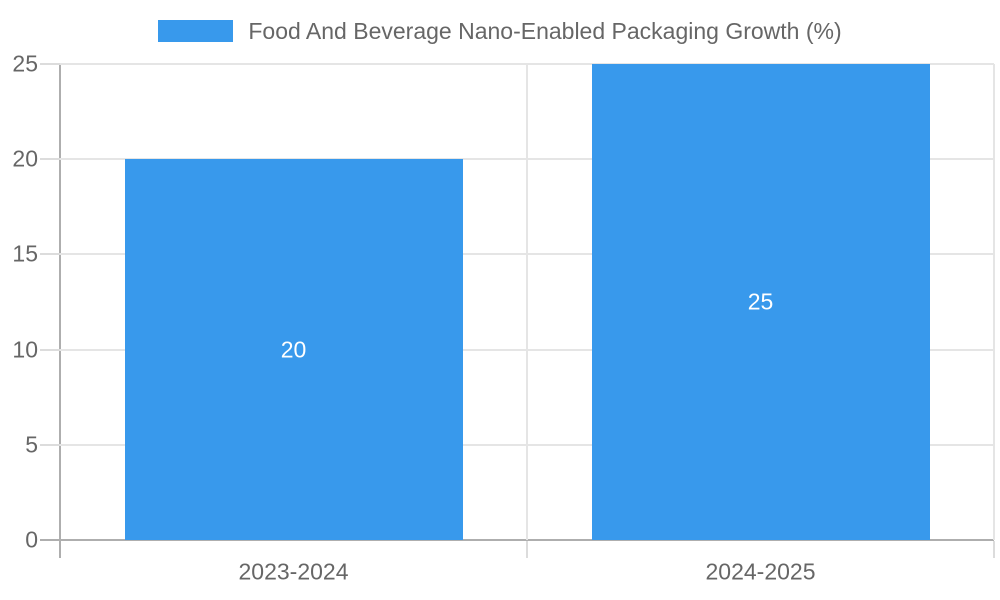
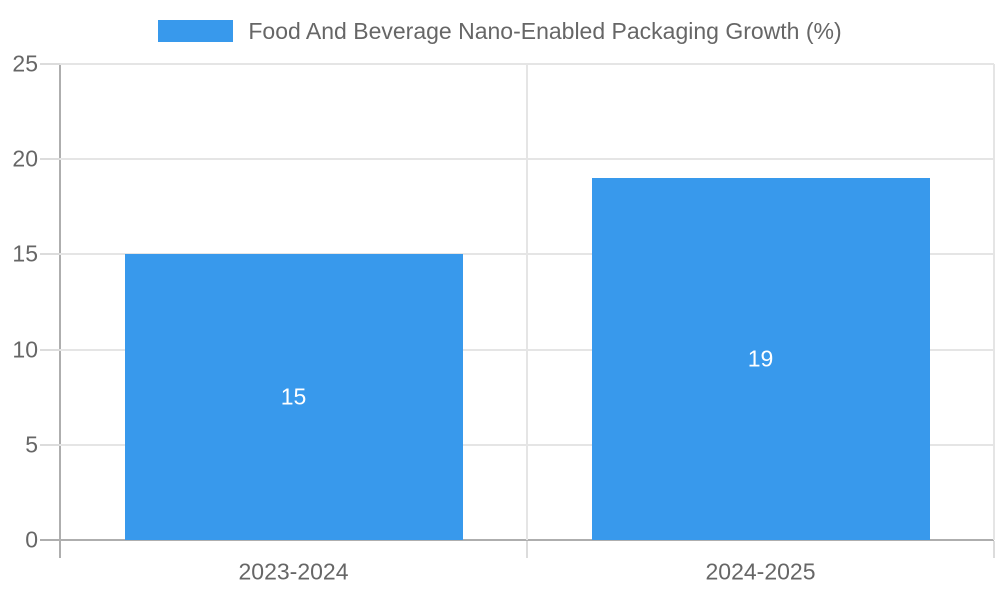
2023-2024: 20 -> 15
2024-2025: 25 -> 19
